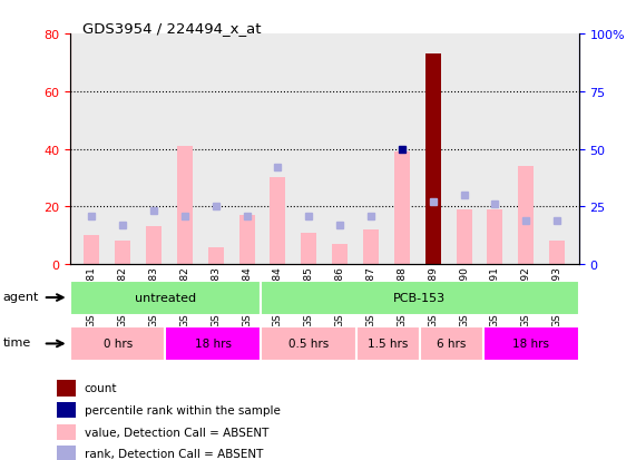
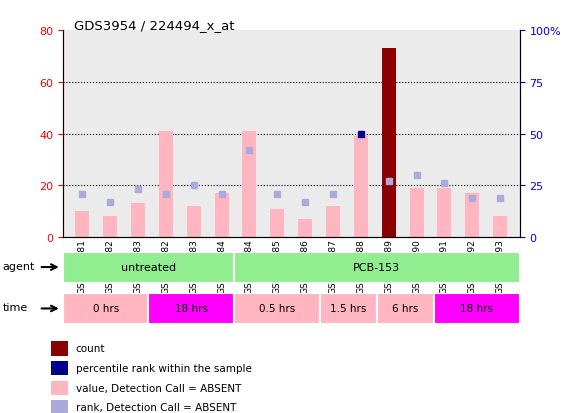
GSM154183: 6 -> 12
GSM149384: 30 -> 41
GSM149392: 34 -> 17
